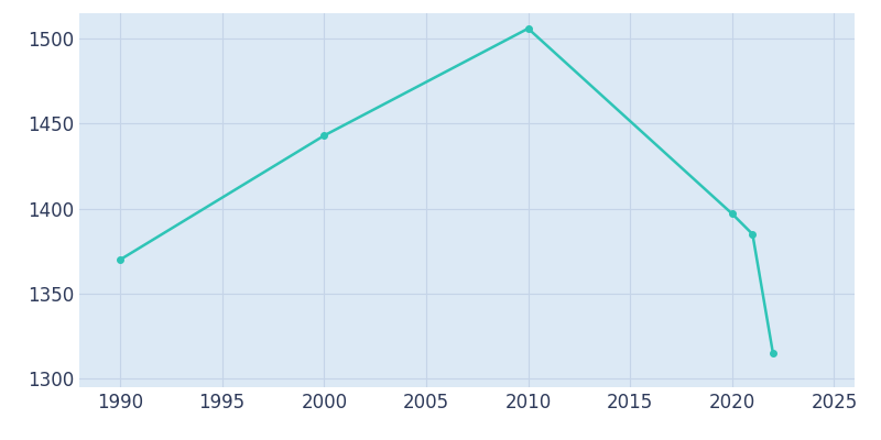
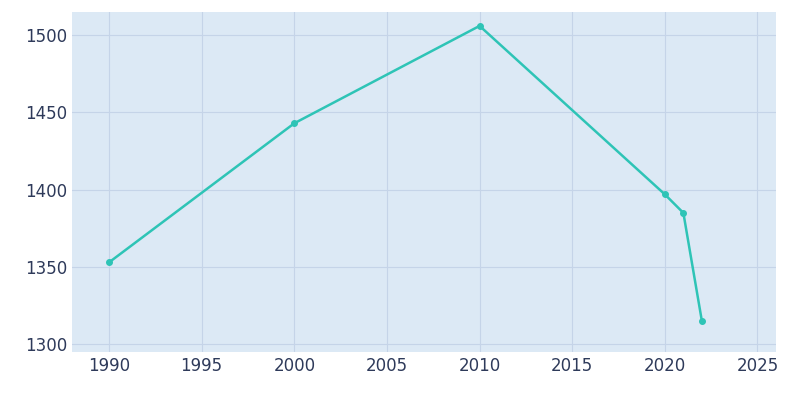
1990: 1370 -> 1353
